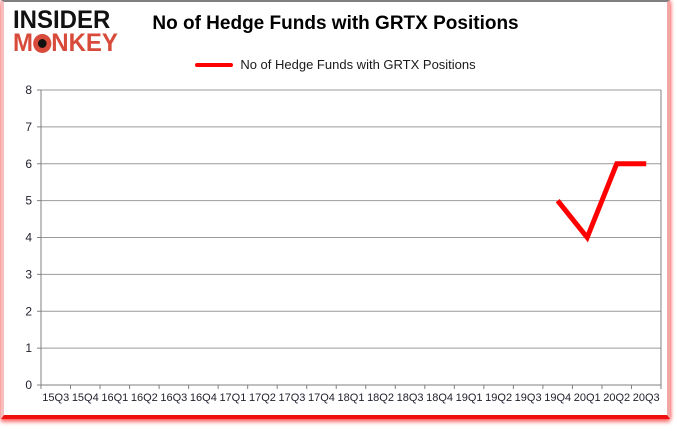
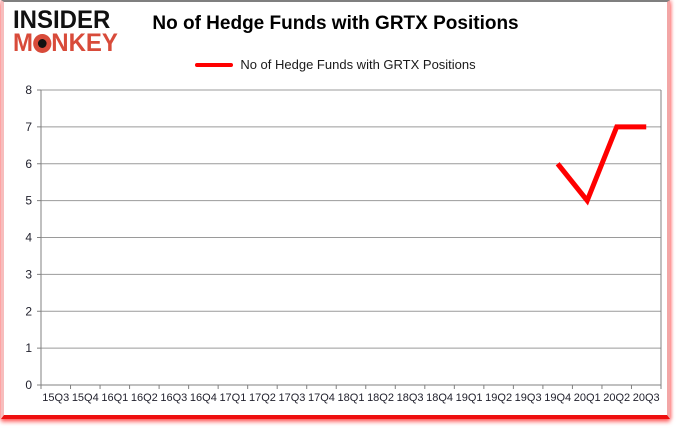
19Q4: 5 -> 6
20Q1: 4 -> 5
20Q2: 6 -> 7
20Q3: 6 -> 7
